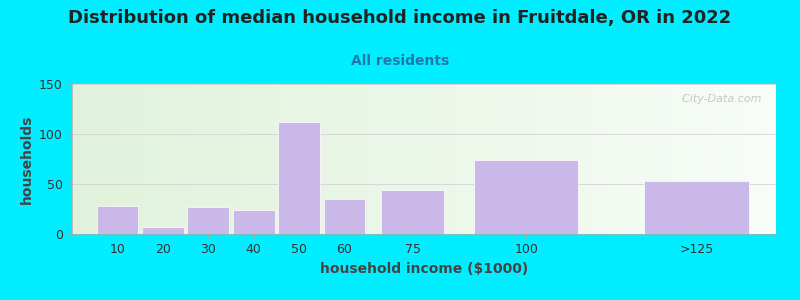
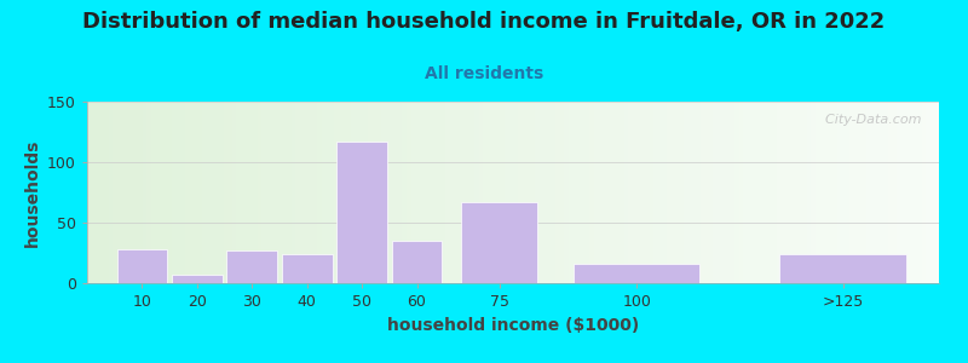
50: 112 -> 117
75: 44 -> 67
100: 74 -> 16
>125: 53 -> 24
